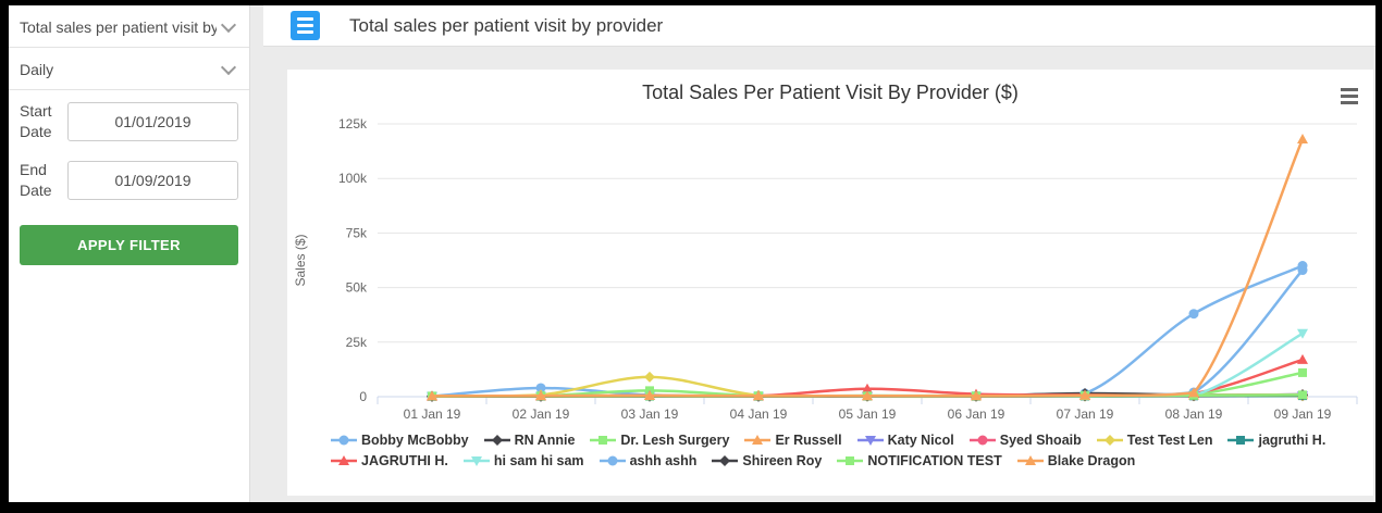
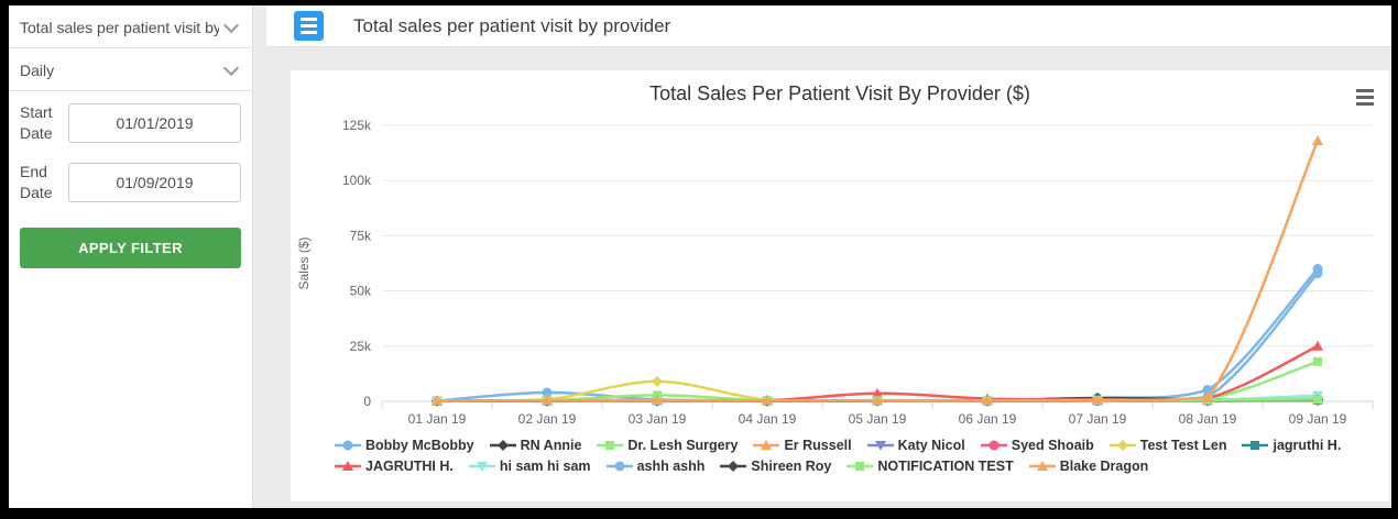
Bobby McBobby/08 Jan 19: 38k -> 5k
Dr. Lesh Surgery/09 Jan 19: 11k -> 18k
JAGRUTHI H./09 Jan 19: 17k -> 25k
hi sam hi sam/09 Jan 19: 29k -> 3k
